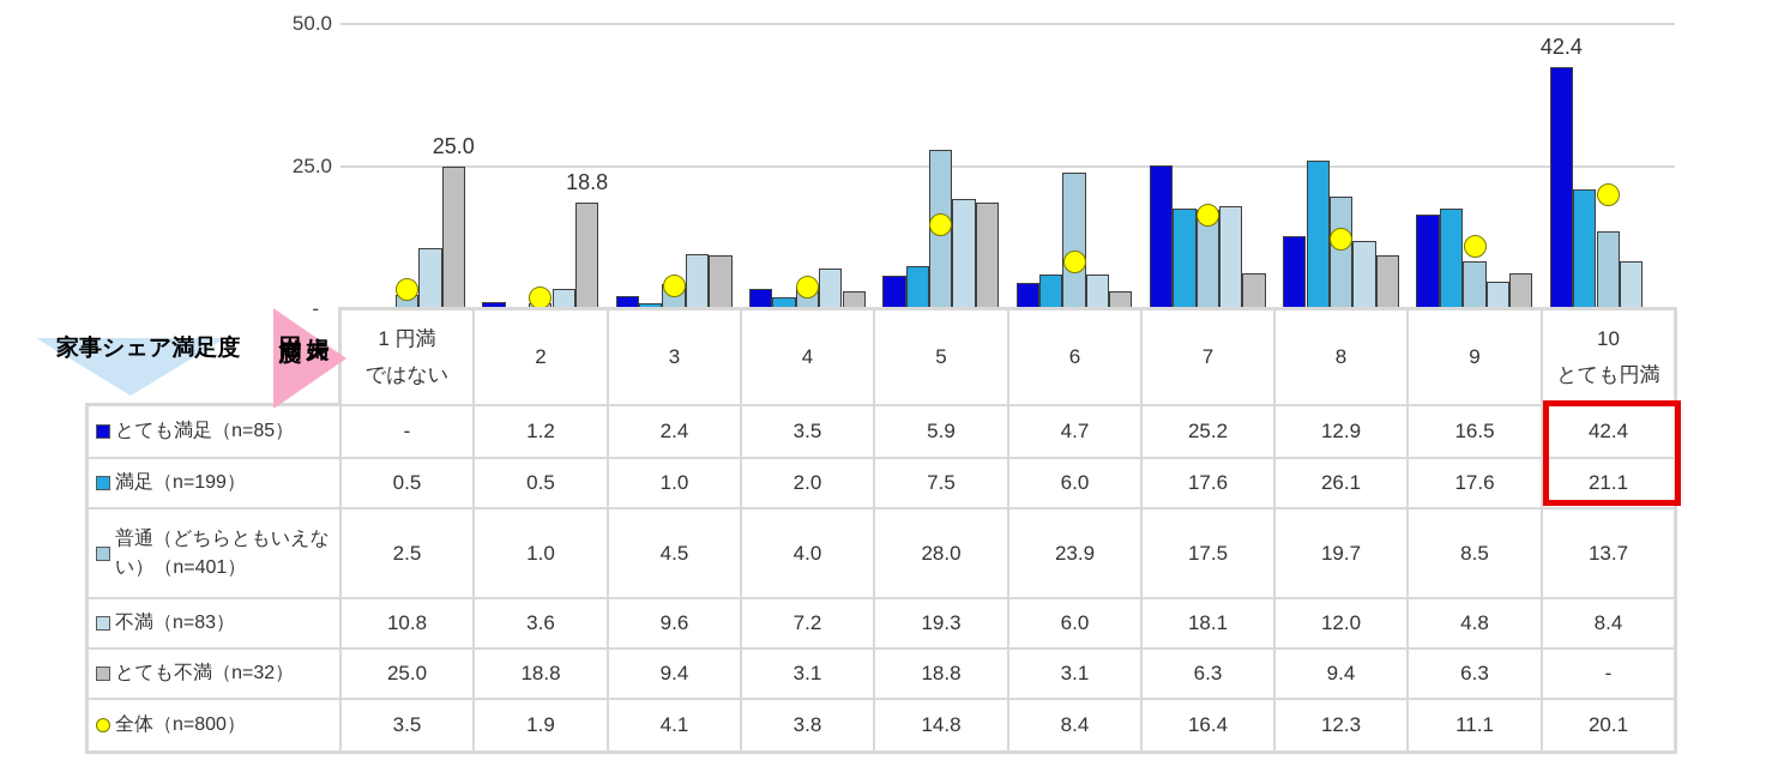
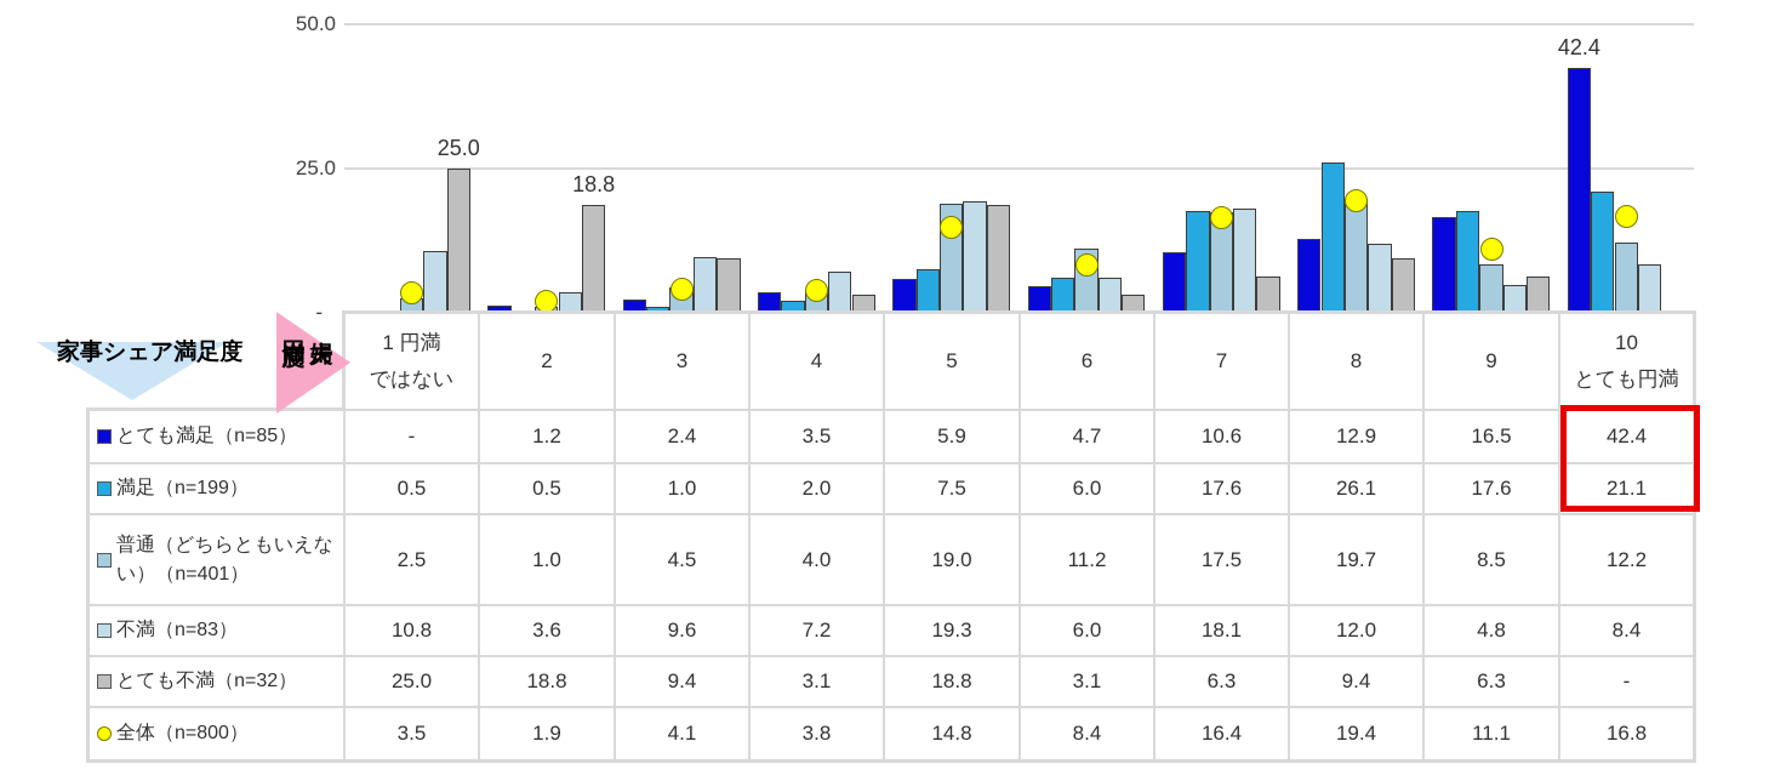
普通（どちらともいえない）（n=401）/5: 28.0 -> 19.0
普通（どちらともいえない）（n=401）/6: 23.9 -> 11.2
とても満足（n=85）/7: 25.2 -> 10.6
全体（n=800）/8: 12.3 -> 19.4
普通（どちらともいえない）（n=401）/10 とても円満: 13.7 -> 12.2
全体（n=800）/10 とても円満: 20.1 -> 16.8
